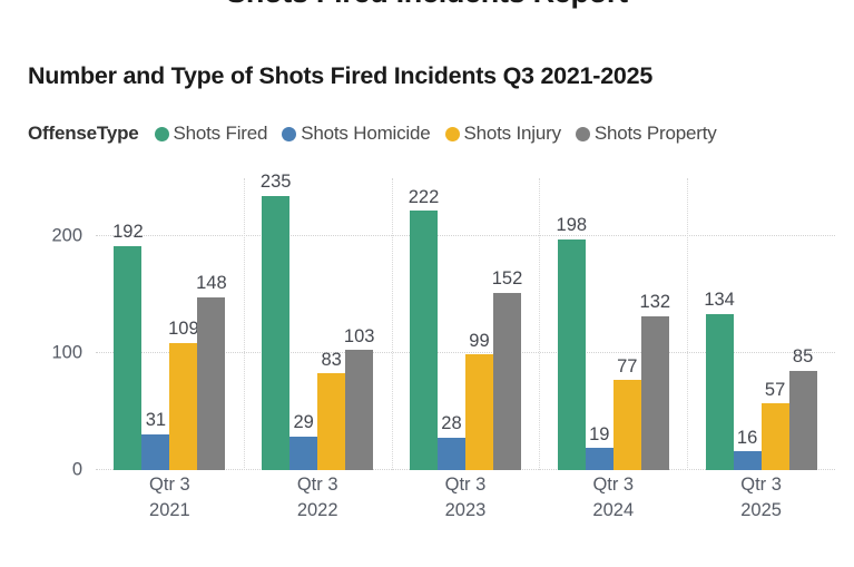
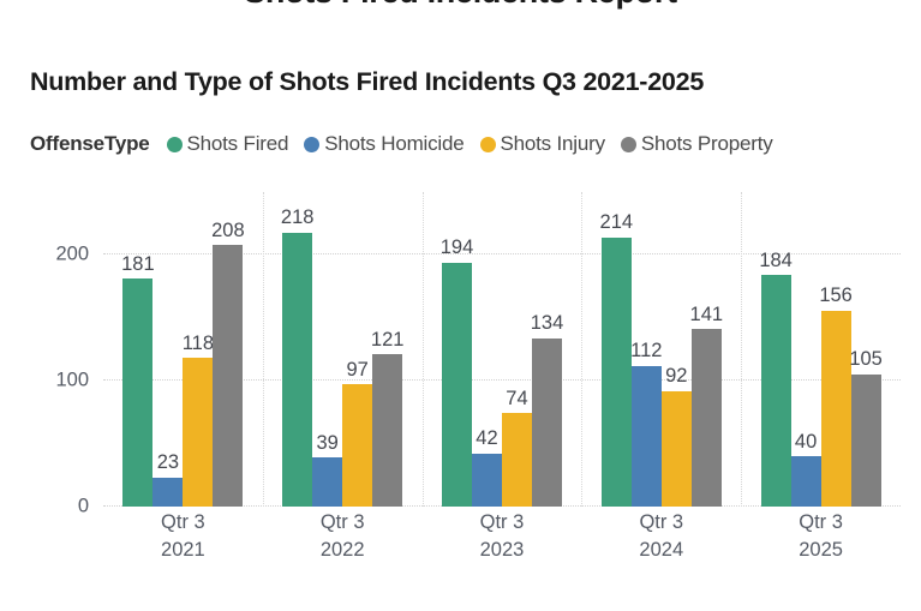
Shots Fired/Qtr 3 2021: 192 -> 181
Shots Homicide/Qtr 3 2021: 31 -> 23
Shots Injury/Qtr 3 2021: 109 -> 118
Shots Property/Qtr 3 2021: 148 -> 208
Shots Fired/Qtr 3 2022: 235 -> 218
Shots Homicide/Qtr 3 2022: 29 -> 39
Shots Injury/Qtr 3 2022: 83 -> 97
Shots Property/Qtr 3 2022: 103 -> 121
Shots Fired/Qtr 3 2023: 222 -> 194
Shots Homicide/Qtr 3 2023: 28 -> 42
Shots Injury/Qtr 3 2023: 99 -> 74
Shots Property/Qtr 3 2023: 152 -> 134
Shots Fired/Qtr 3 2024: 198 -> 214
Shots Homicide/Qtr 3 2024: 19 -> 112
Shots Injury/Qtr 3 2024: 77 -> 92
Shots Property/Qtr 3 2024: 132 -> 141
Shots Fired/Qtr 3 2025: 134 -> 184
Shots Homicide/Qtr 3 2025: 16 -> 40
Shots Injury/Qtr 3 2025: 57 -> 156
Shots Property/Qtr 3 2025: 85 -> 105
